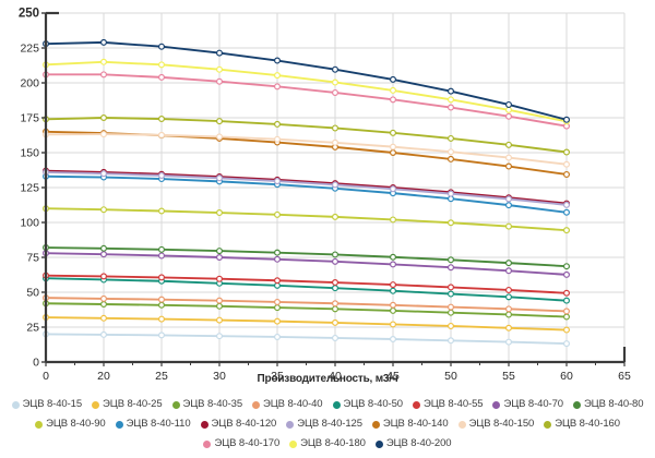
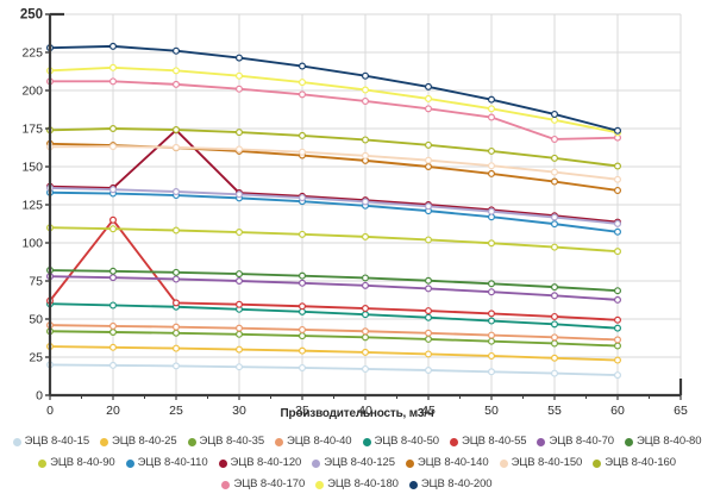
ЭЦВ 8-40-55/20: 61 -> 115
ЭЦВ 8-40-120/25: 135 -> 174
ЭЦВ 8-40-170/55: 176 -> 168
